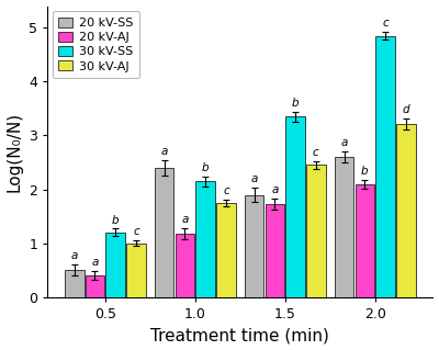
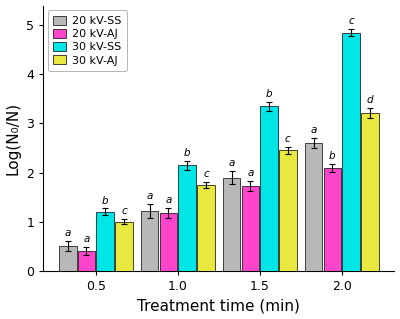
20 kV-SS/1.0: 2.40 -> 1.22
